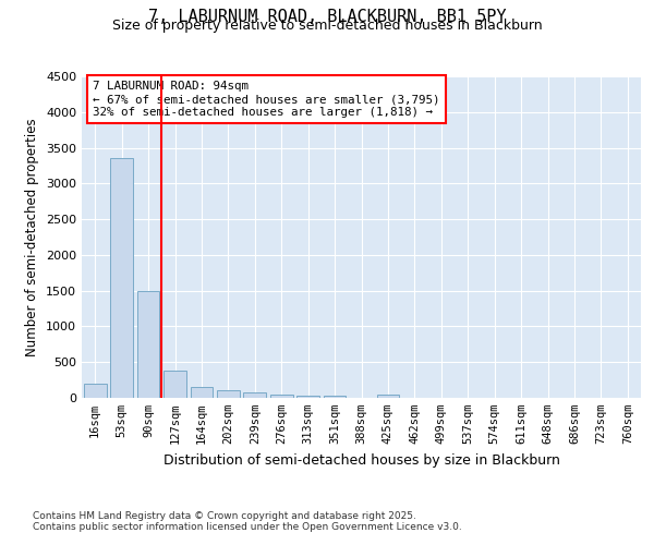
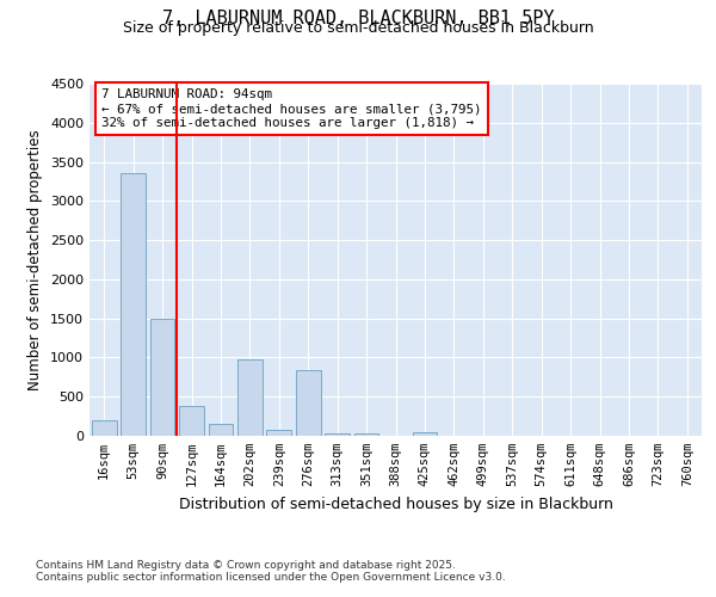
202sqm: 110 -> 980
276sqm: 50 -> 840
